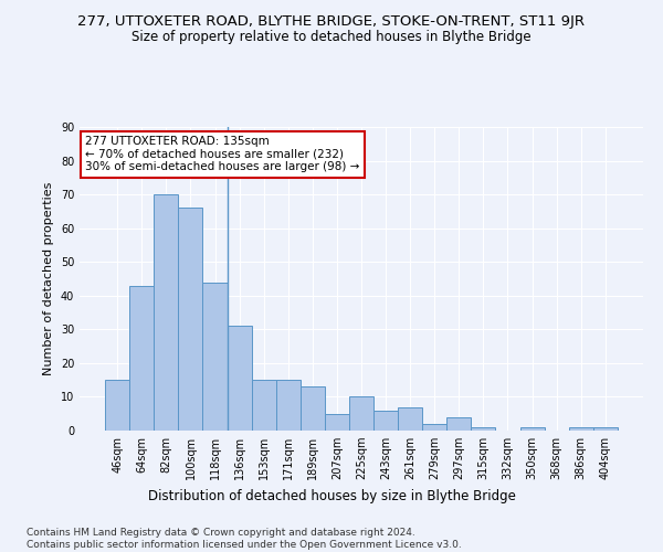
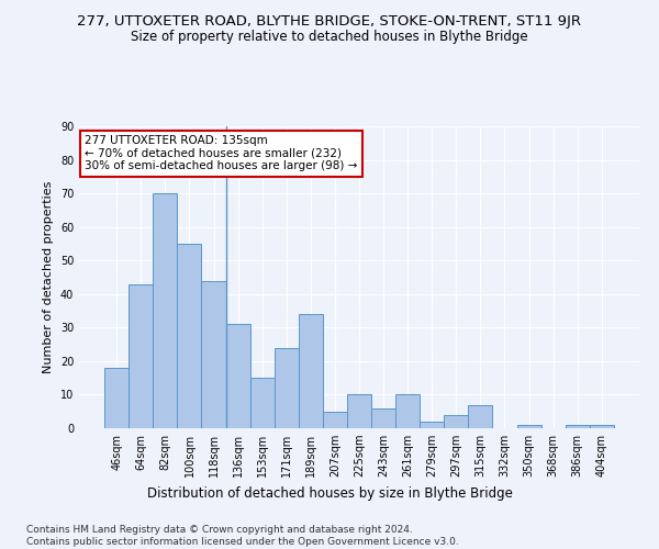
46sqm: 15 -> 18
100sqm: 66 -> 55
171sqm: 15 -> 24
189sqm: 13 -> 34
261sqm: 7 -> 10
315sqm: 1 -> 7
